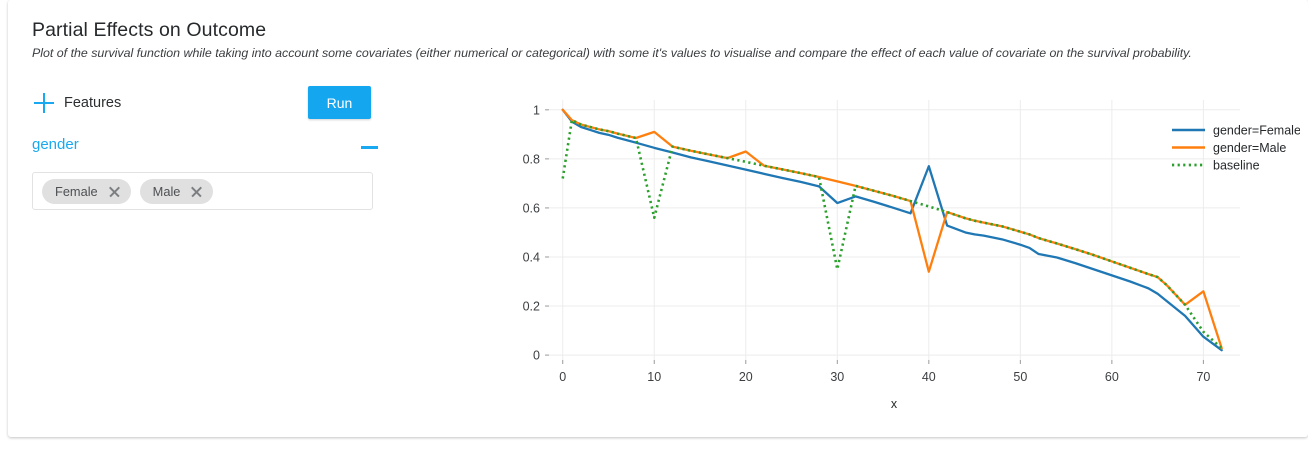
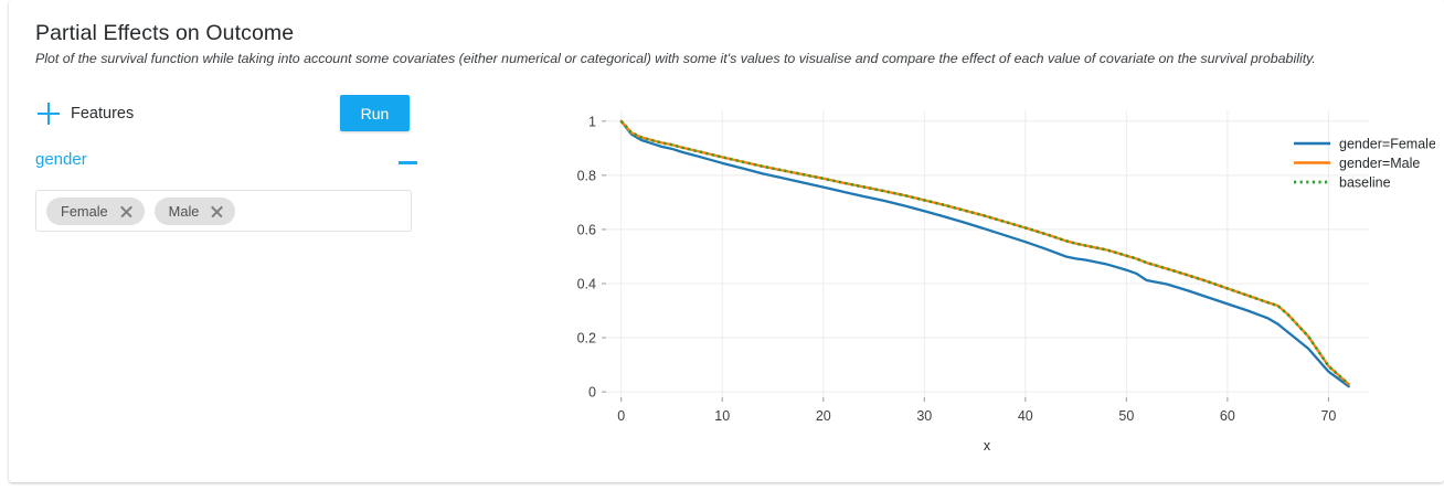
baseline/0: 0.72 -> 1.00
gender=Male/10: 0.91 -> 0.87
baseline/10: 0.56 -> 0.87
gender=Male/20: 0.83 -> 0.79
gender=Female/30: 0.62 -> 0.67
baseline/30: 0.35 -> 0.71
gender=Female/40: 0.77 -> 0.55
gender=Male/40: 0.34 -> 0.61
gender=Male/70: 0.26 -> 0.10
